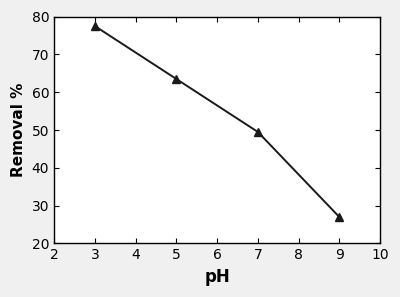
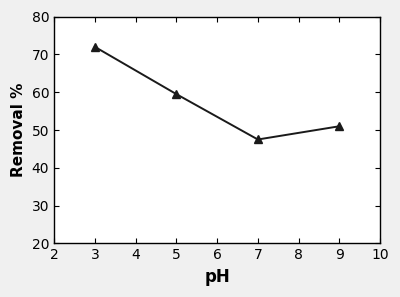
3: 77.5 -> 72.0
5: 63.5 -> 59.5
7: 49.5 -> 47.5
9: 27.0 -> 51.0
